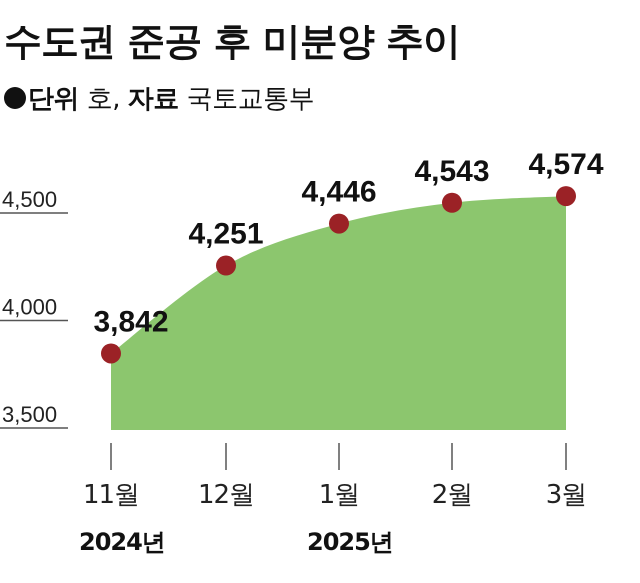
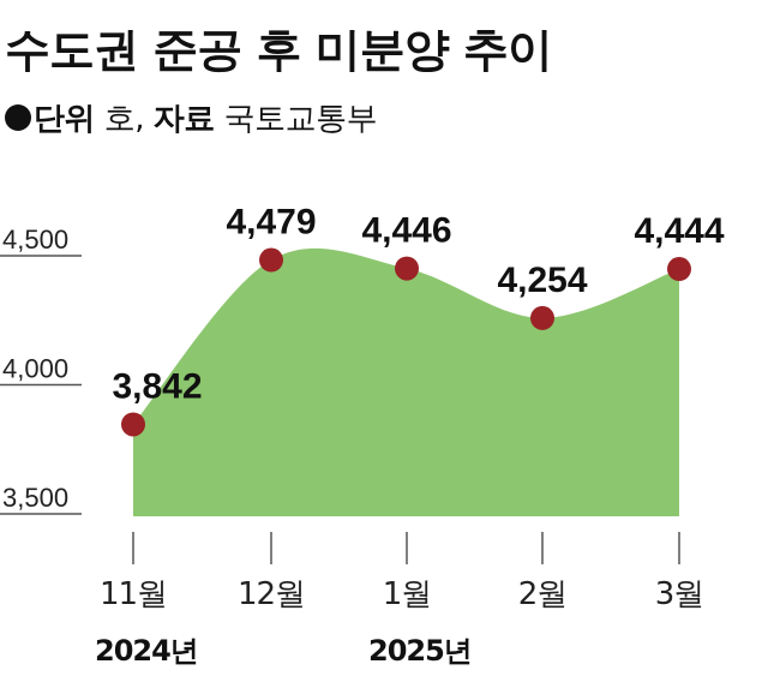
12월: 4,251 -> 4,479
2월: 4,543 -> 4,254
3월: 4,574 -> 4,444
